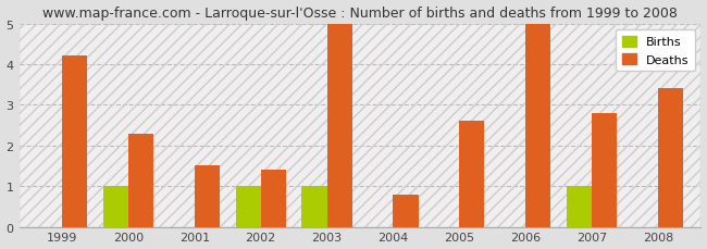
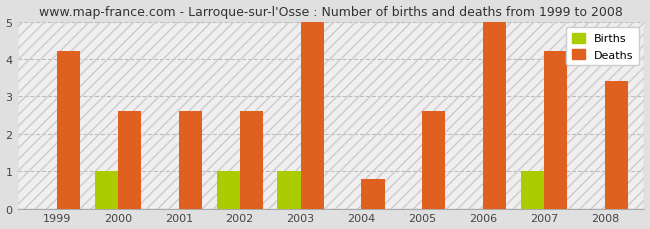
Deaths/2000: 2.3 -> 2.6
Deaths/2001: 1.5 -> 2.6
Deaths/2002: 1.4 -> 2.6
Deaths/2007: 2.8 -> 4.2
